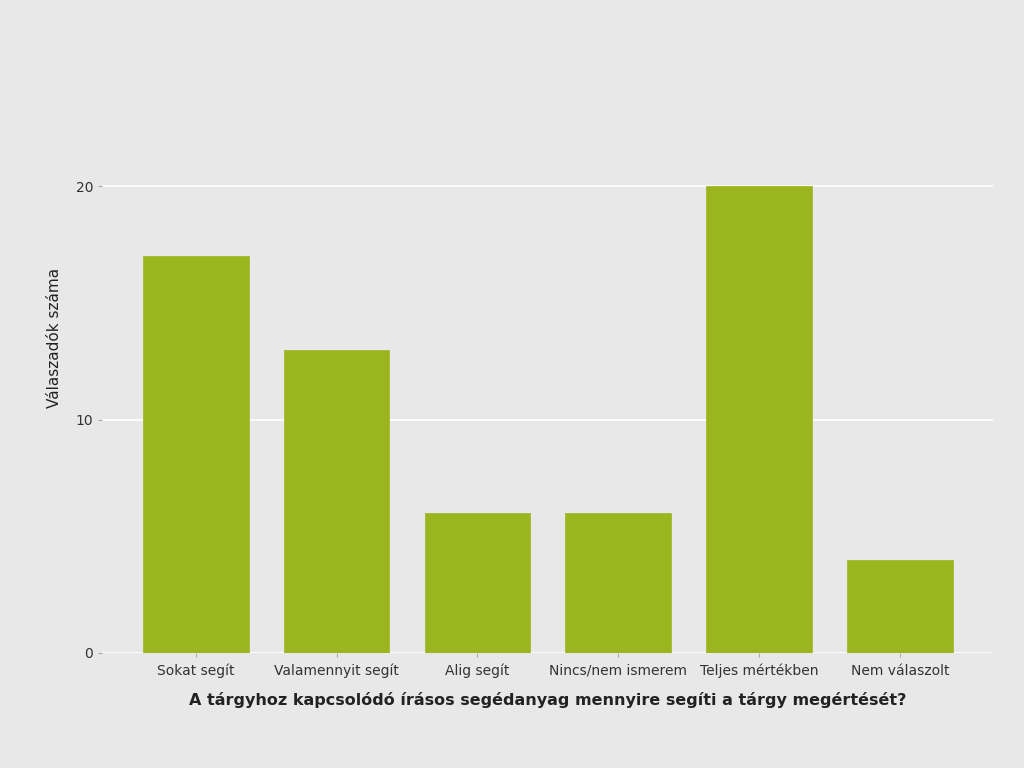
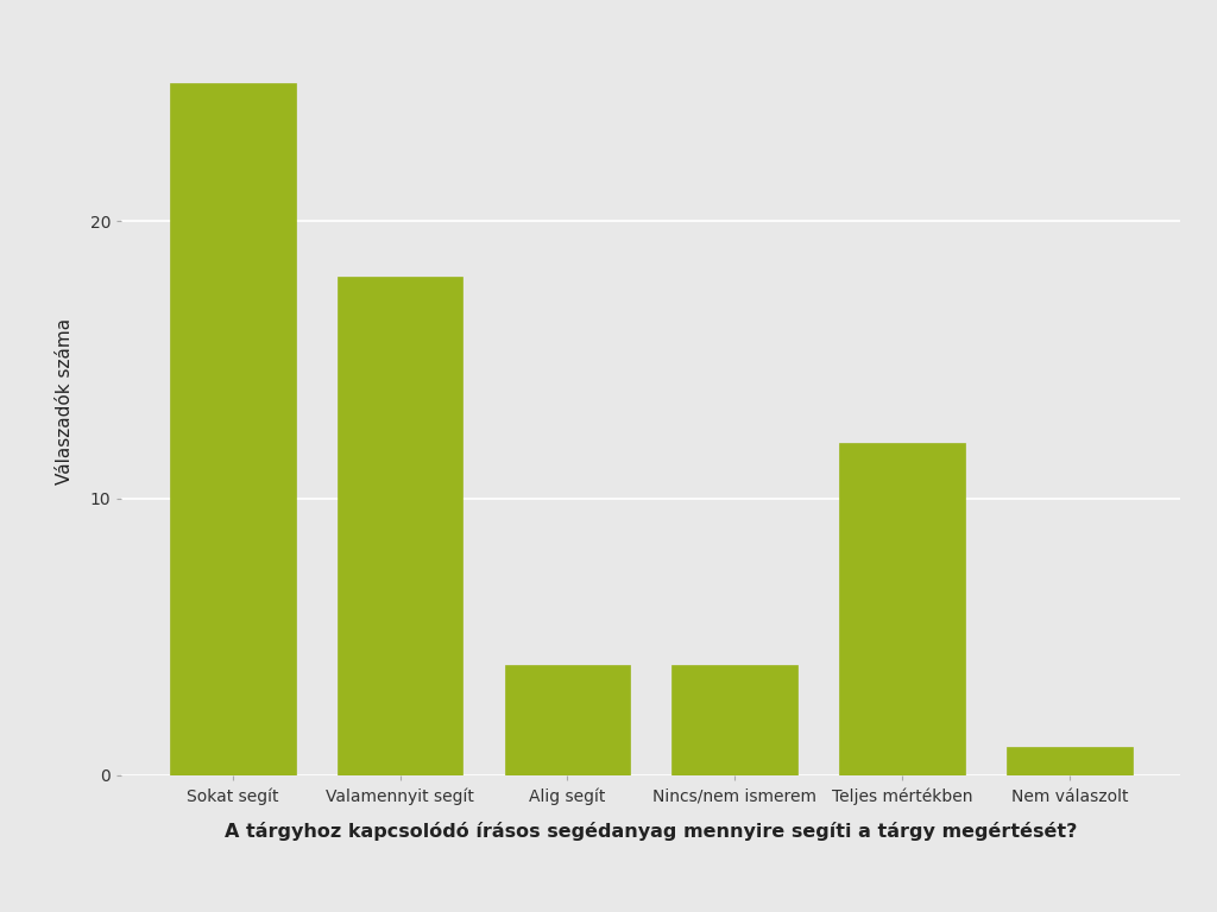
Sokat segít: 17 -> 25
Valamennyit segít: 13 -> 18
Alig segít: 6 -> 4
Nincs/nem ismerem: 6 -> 4
Teljes mértékben: 20 -> 12
Nem válaszolt: 4 -> 1
